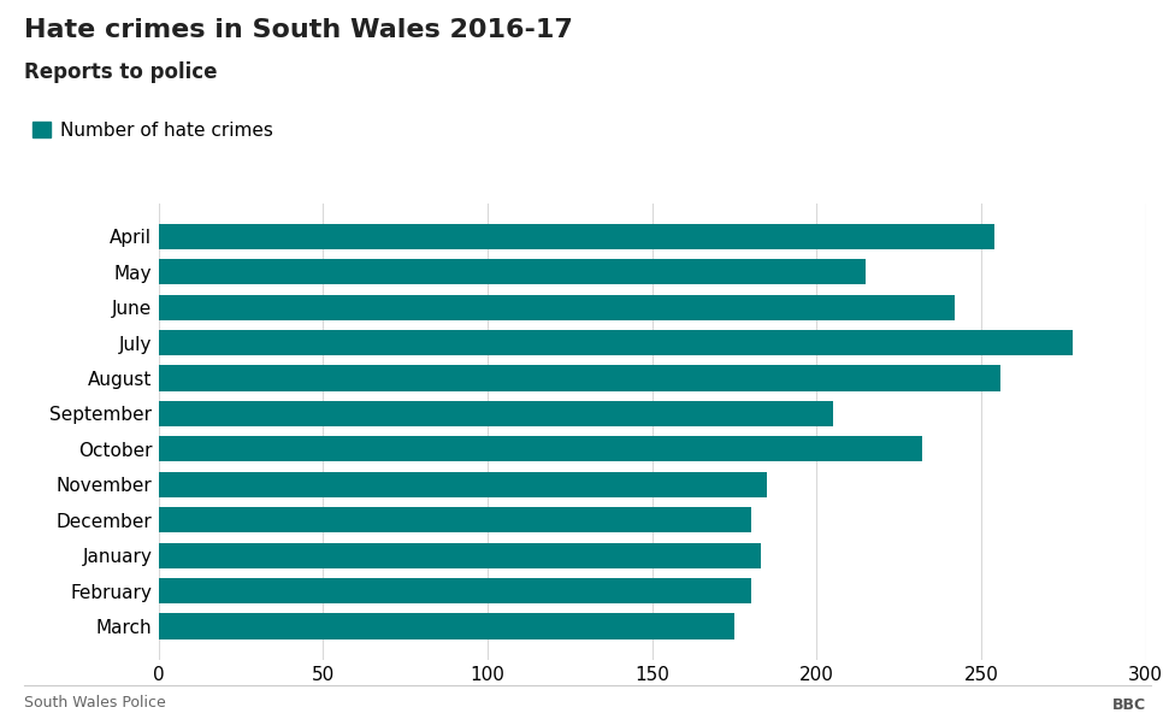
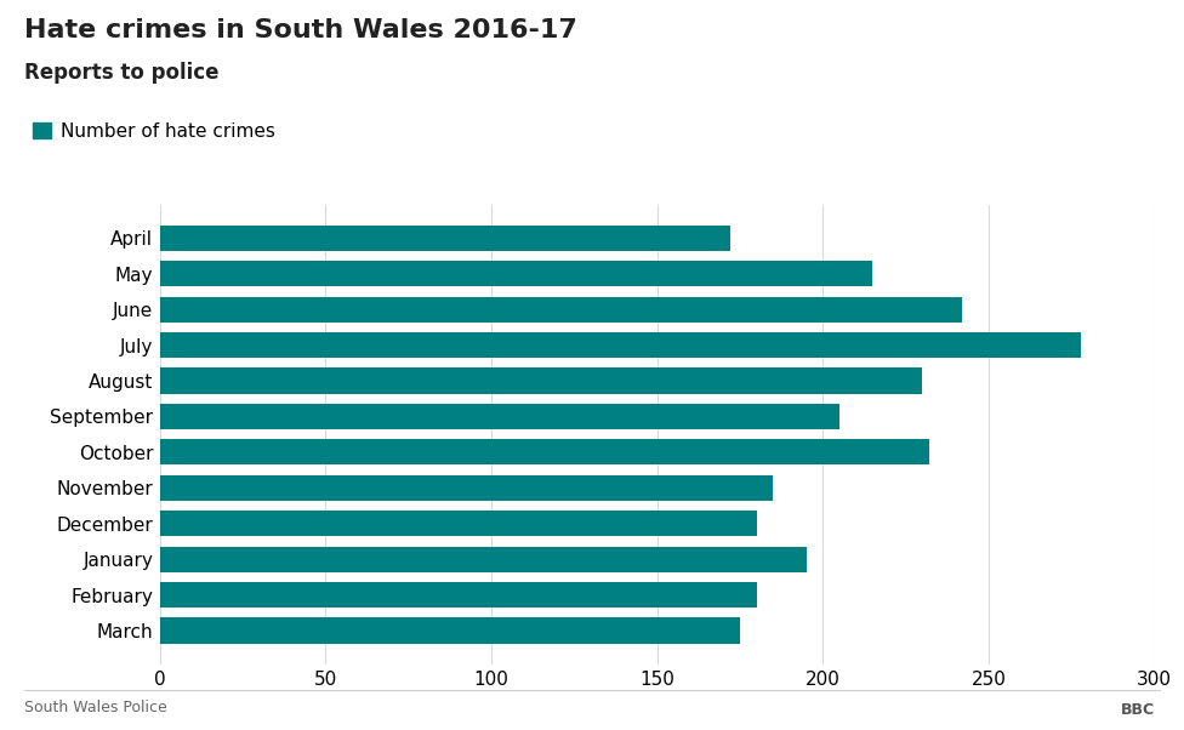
April: 254 -> 172
August: 256 -> 230
January: 183 -> 195
